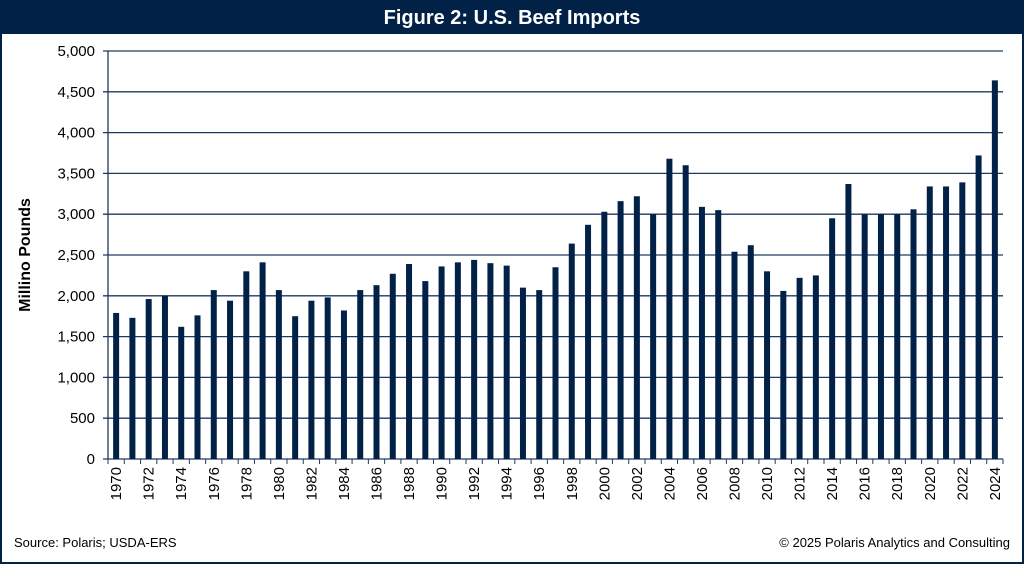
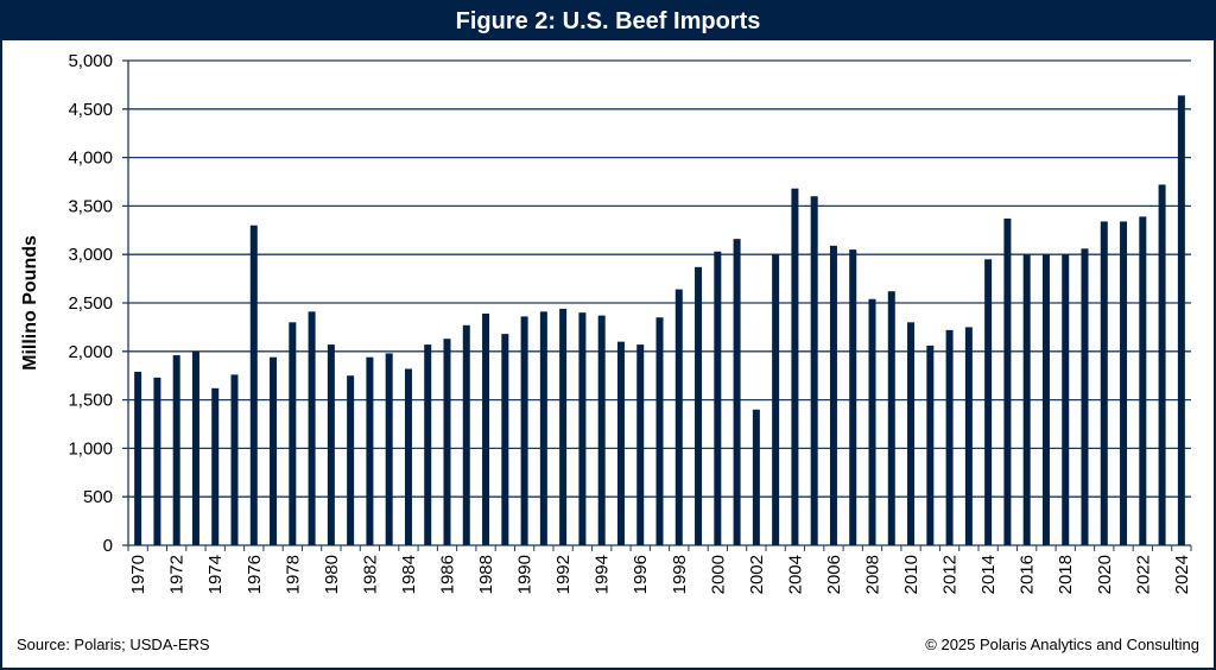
1976: 2100 -> 3300
2002: 3200 -> 1400
